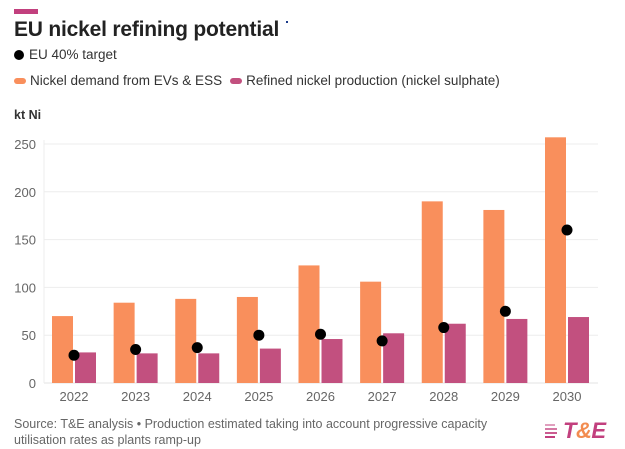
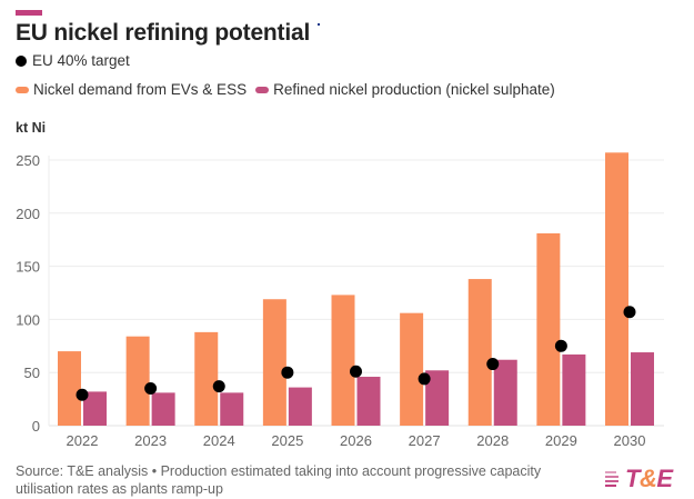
Nickel demand from EVs & ESS/2025: 90 -> 120
Nickel demand from EVs & ESS/2028: 190 -> 140
EU 40% target/2030: 160 -> 110
